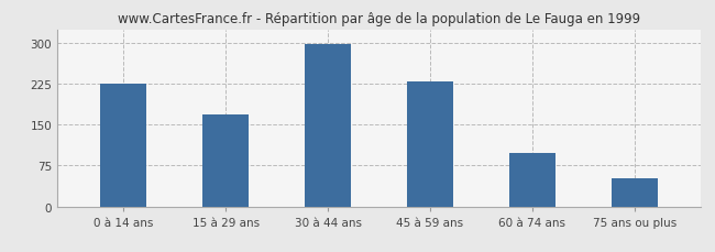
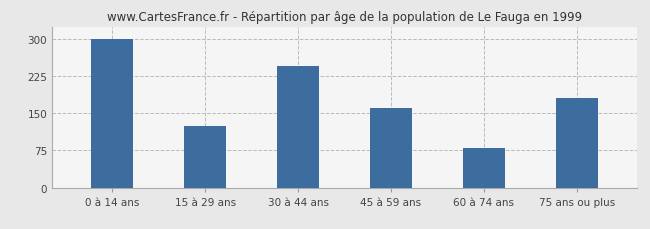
0 à 14 ans: 225 -> 300
15 à 29 ans: 168 -> 125
30 à 44 ans: 298 -> 245
45 à 59 ans: 230 -> 160
60 à 74 ans: 98 -> 80
75 ans ou plus: 52 -> 180
